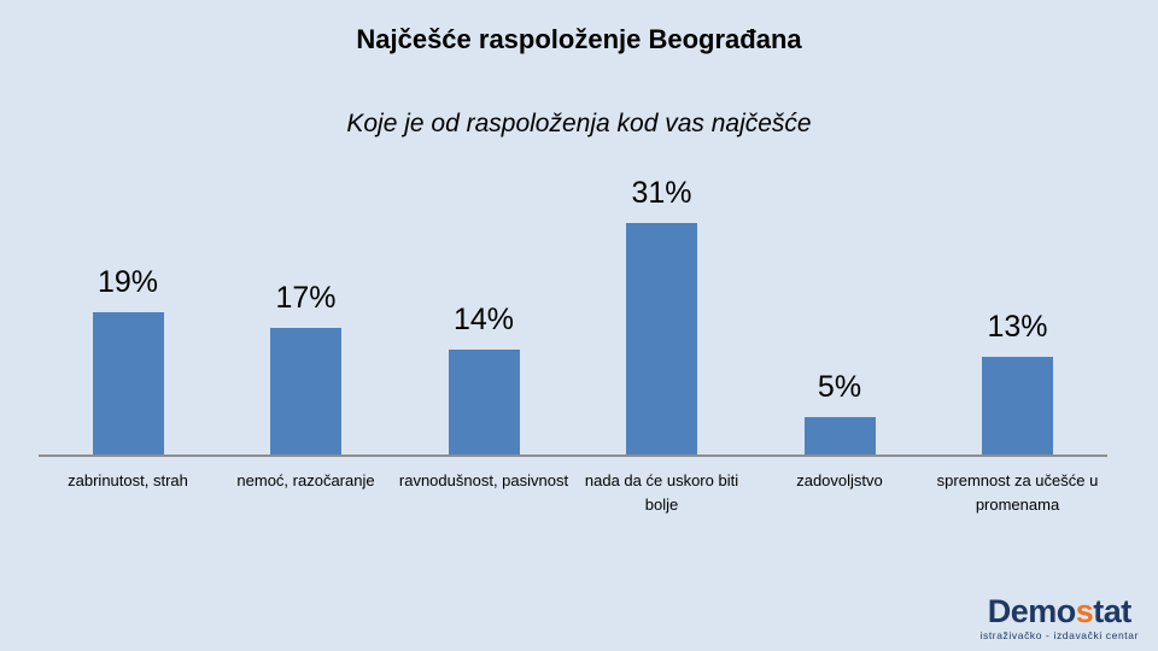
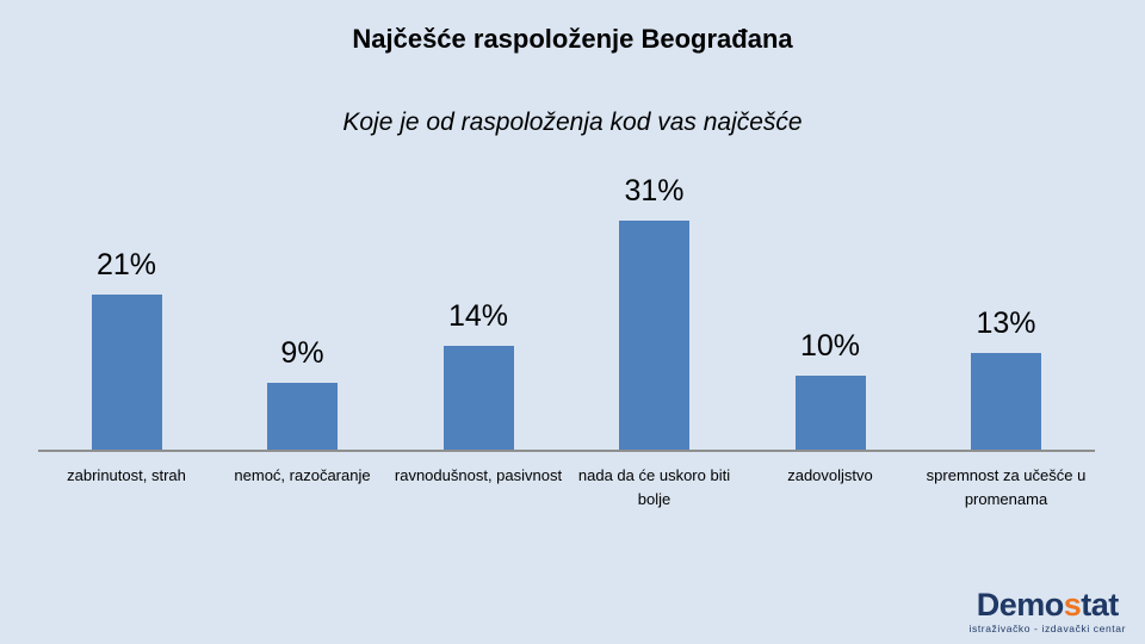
zabrinutost, strah: 19% -> 21%
nemoć, razočaranje: 17% -> 9%
zadovoljstvo: 5% -> 10%
